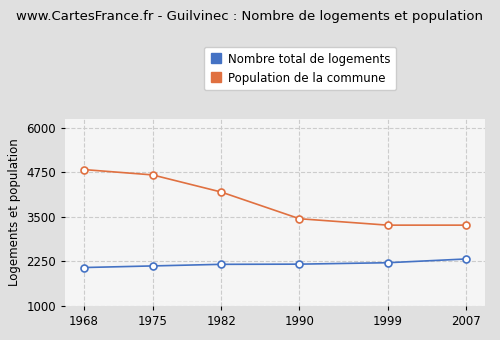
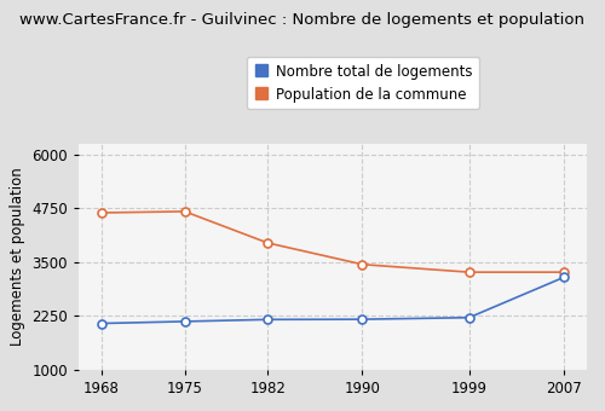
Population de la commune/1968: 4830 -> 4650
Population de la commune/1982: 4200 -> 3950
Nombre total de logements/2007: 2320 -> 3150
